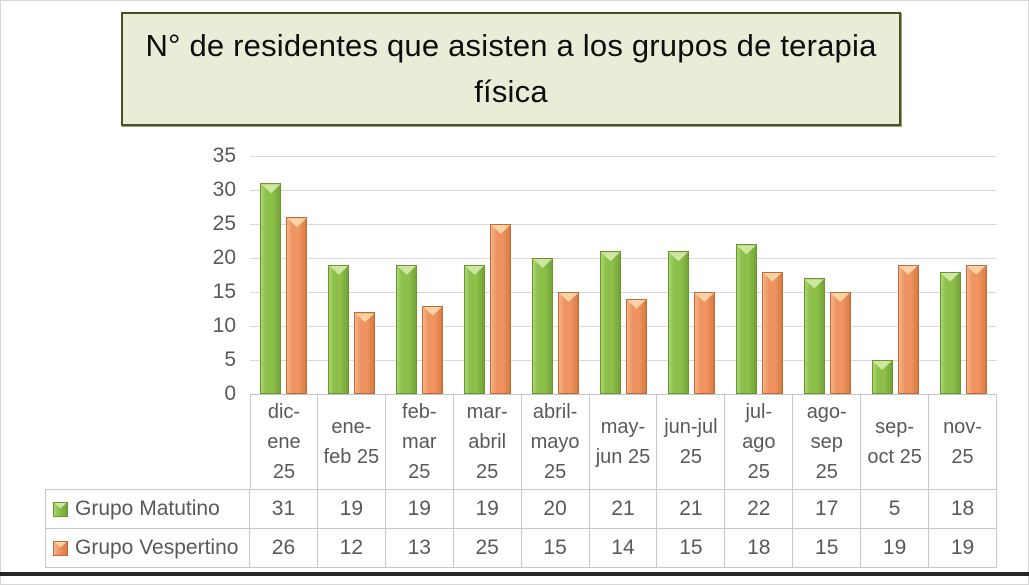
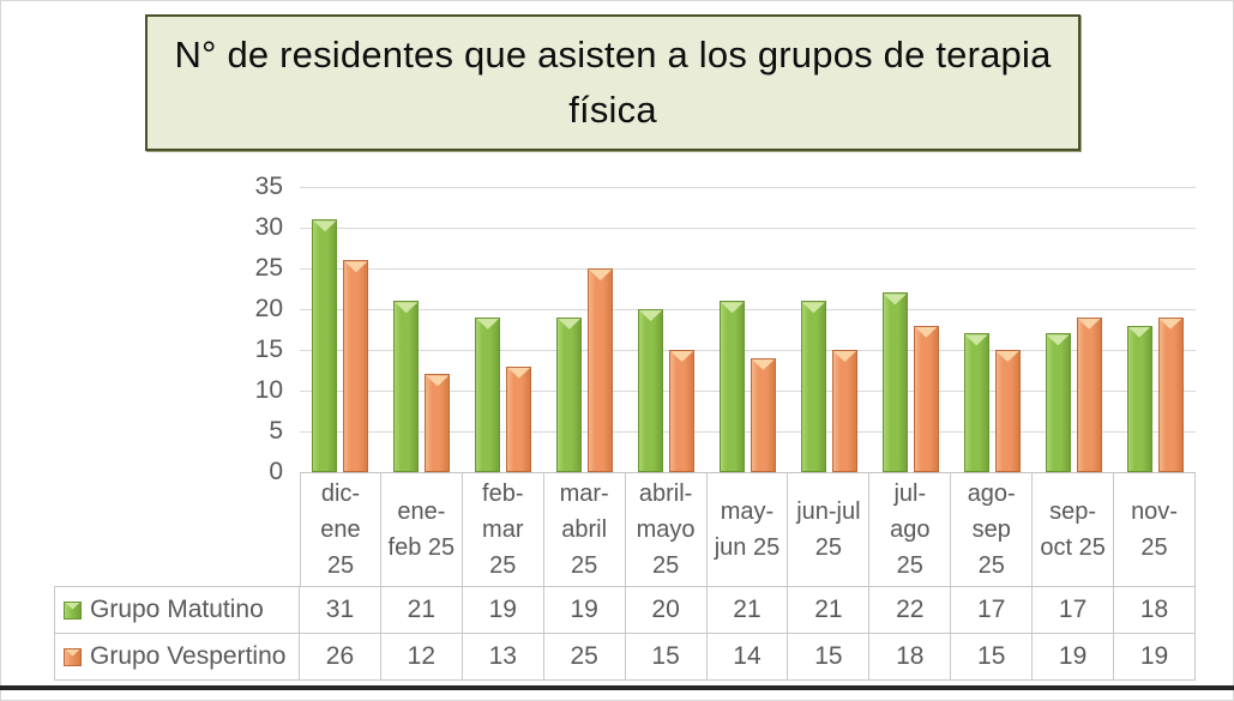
Grupo Matutino/ene-feb 25: 19 -> 21
Grupo Matutino/sep-oct 25: 5 -> 17
